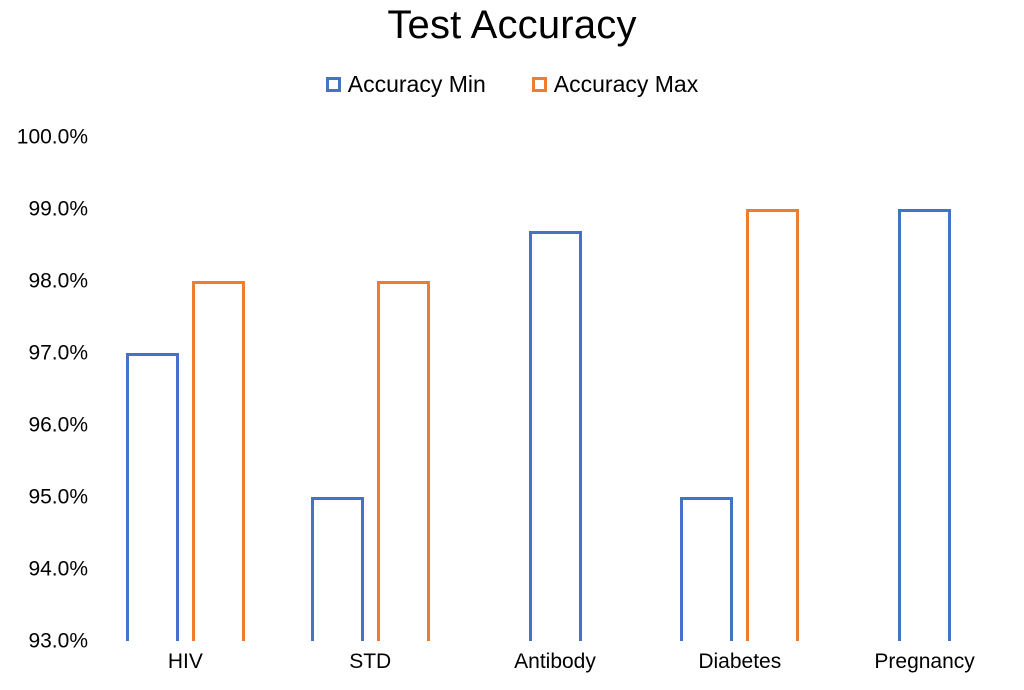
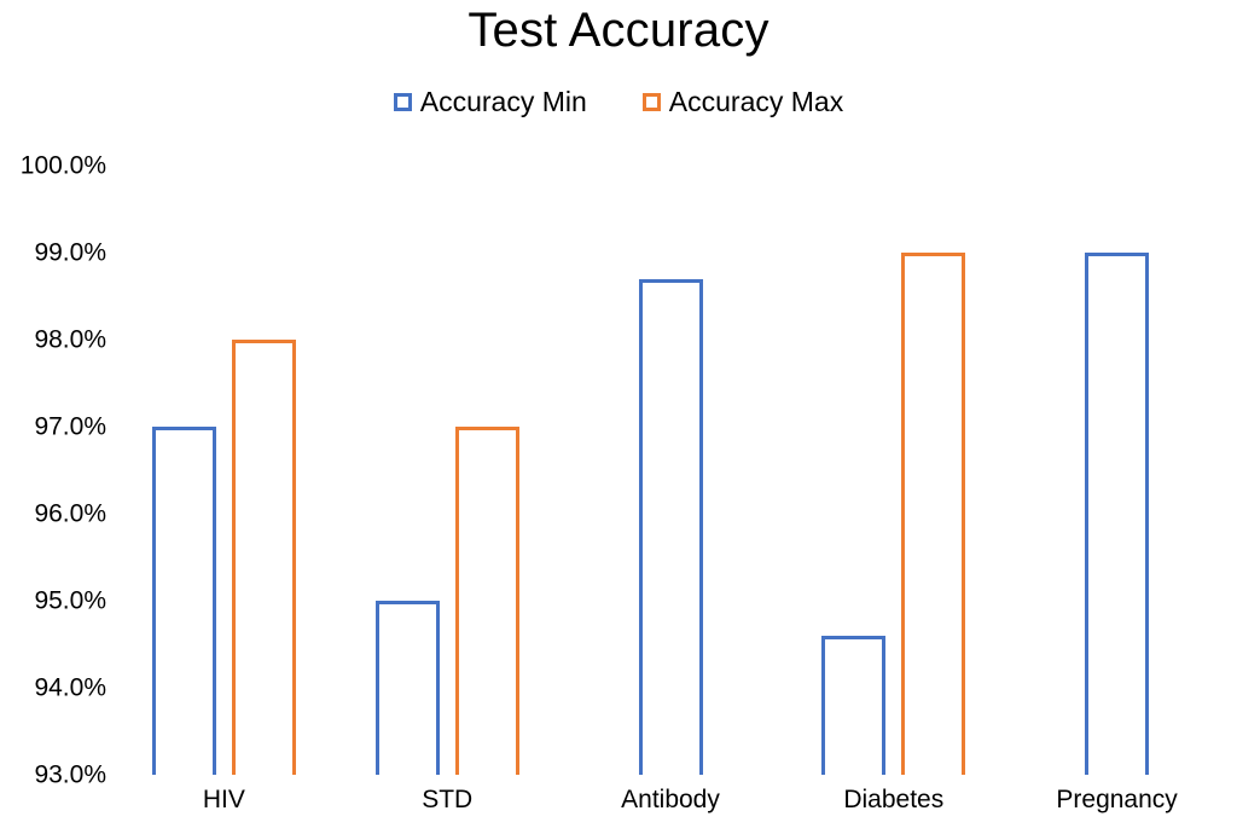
Accuracy Max/STD: 98% -> 97%
Accuracy Min/Diabetes: 95.0% -> 94.6%
